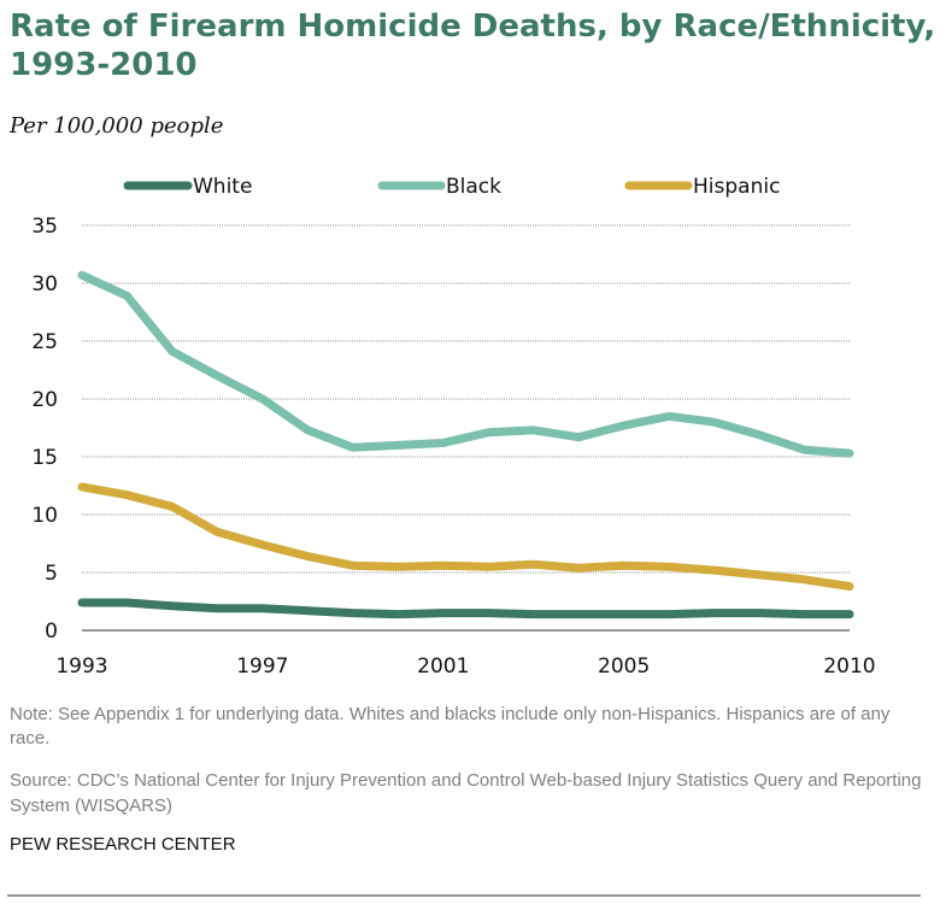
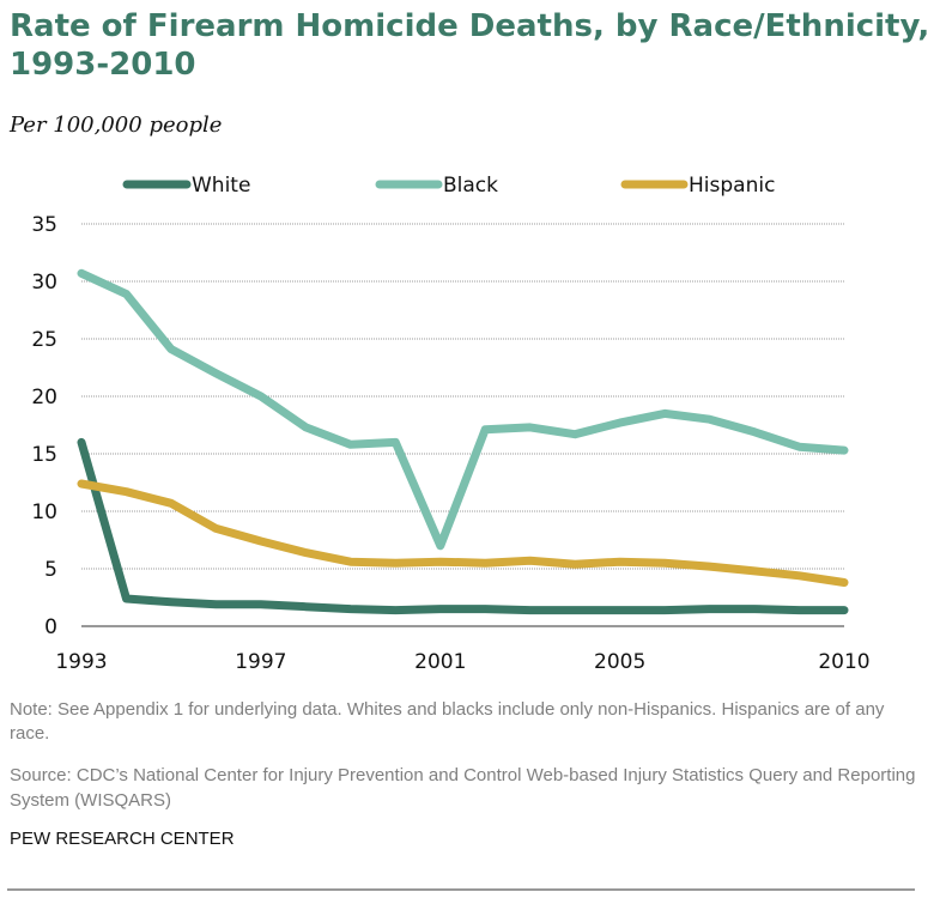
White/1993: 2 -> 16
Black/2001: 16 -> 7
